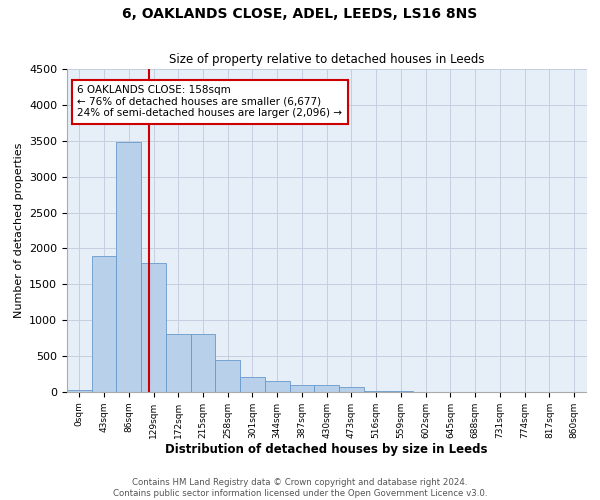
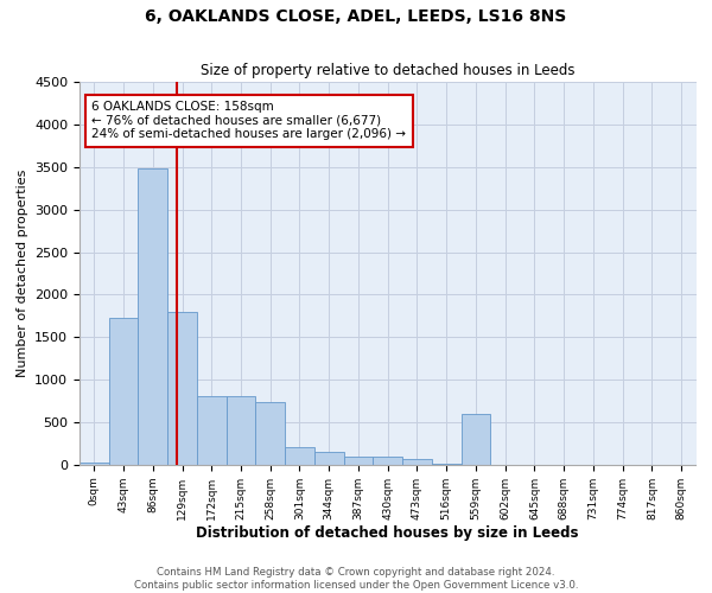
43sqm: 1900 -> 1720
258sqm: 450 -> 740
559sqm: 0 -> 600
